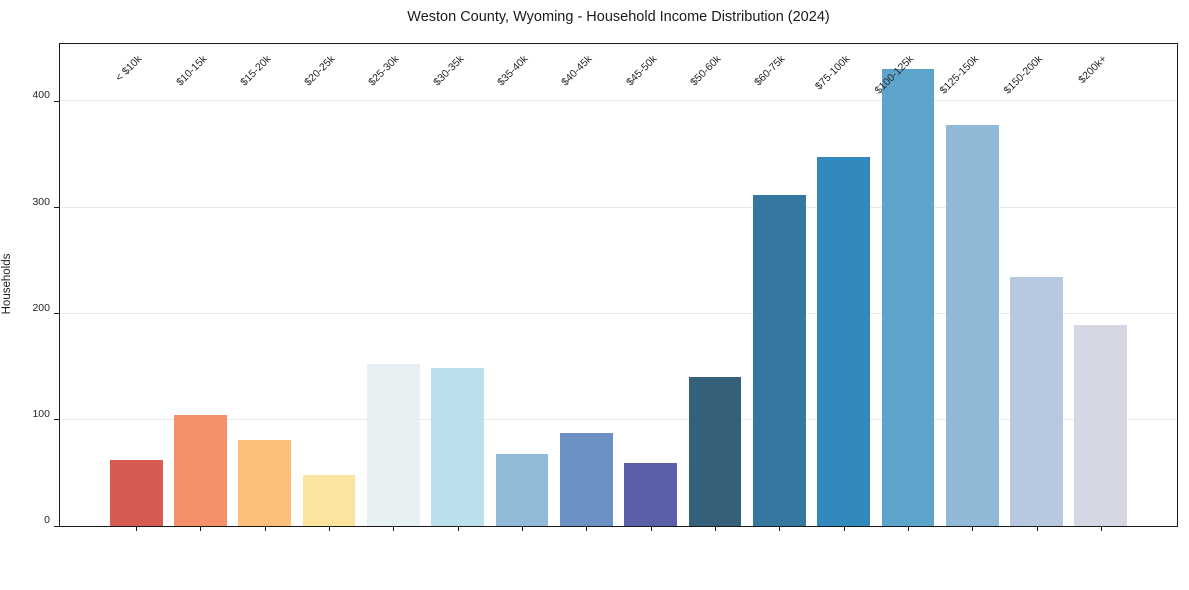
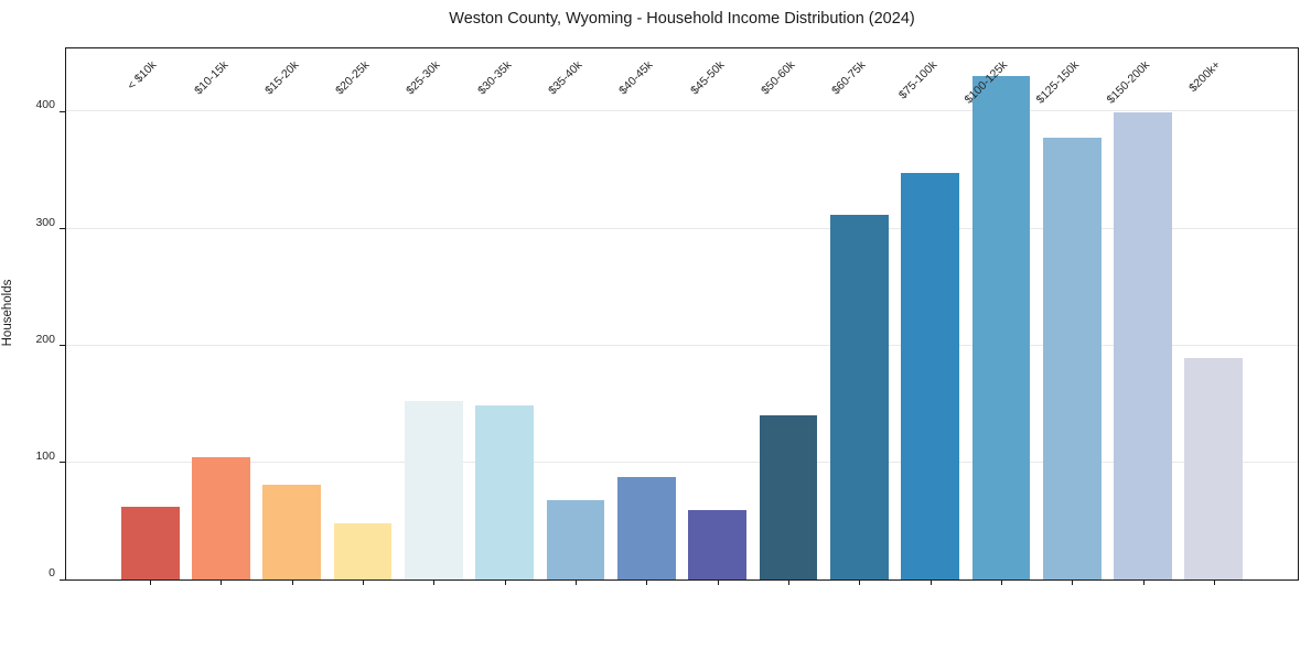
$150-200k: 235 -> 399
